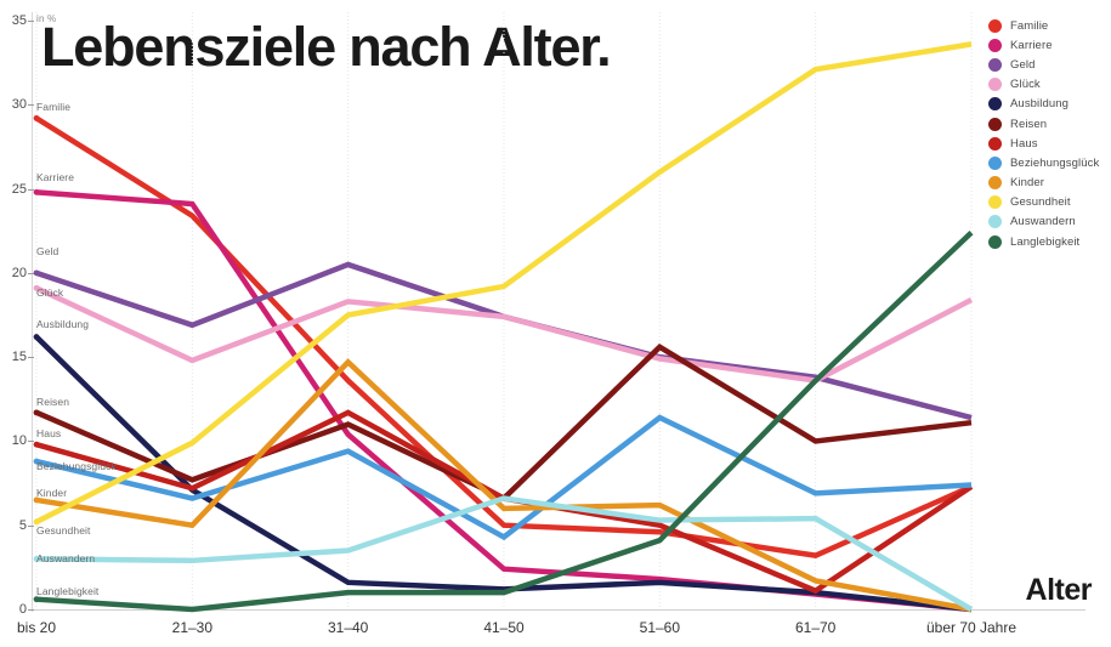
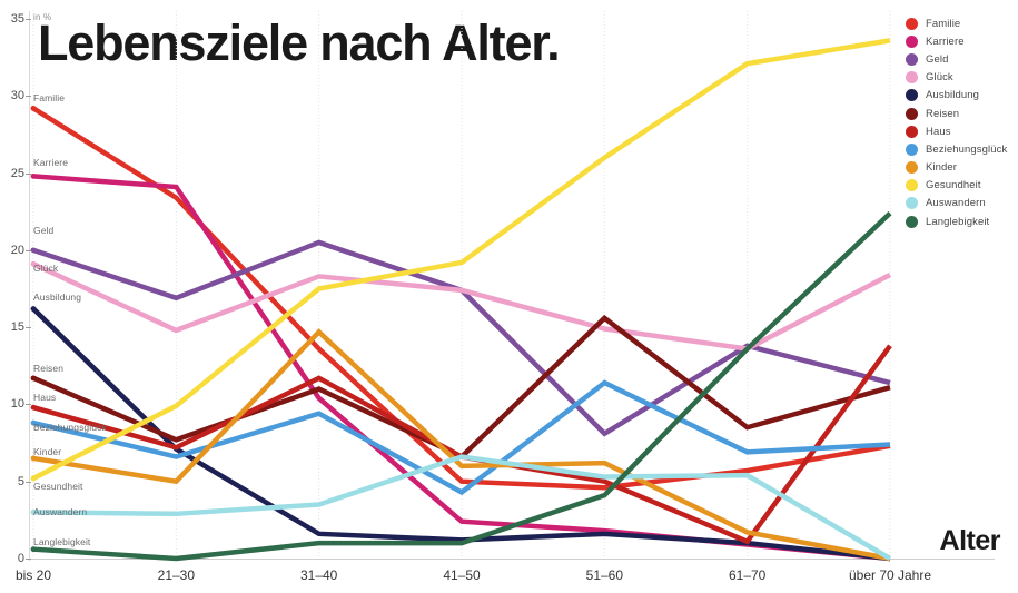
Geld/51–60: 15.0 -> 8.1
Familie/61–70: 3.2 -> 5.7
Reisen/61–70: 10.0 -> 8.5
Haus/über 70 Jahre: 7.3 -> 13.8
